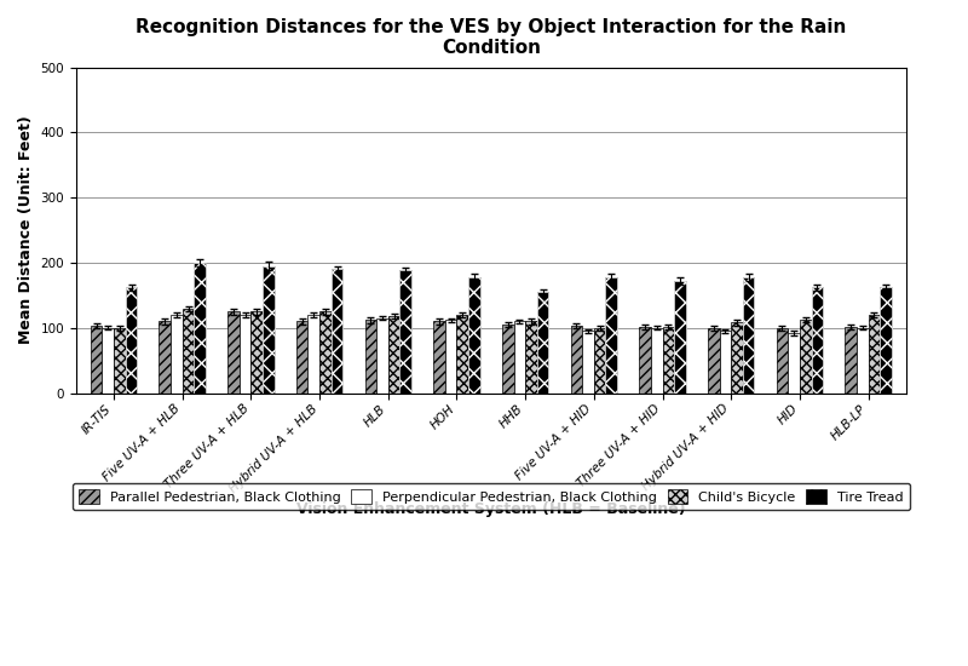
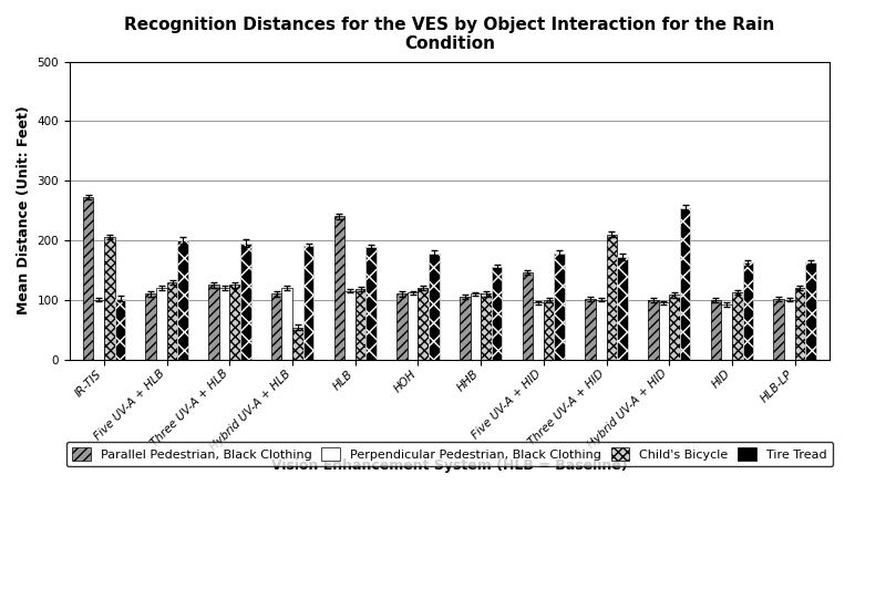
Parallel Pedestrian, Black Clothing/IR-TIS: 103 -> 272
Child's Bicycle/IR-TIS: 100 -> 206
Tire Tread/IR-TIS: 162 -> 102
Child's Bicycle/Hybrid UV-A + HLB: 125 -> 54
Parallel Pedestrian, Black Clothing/HLB: 112 -> 240
Parallel Pedestrian, Black Clothing/Five UV-A + HID: 103 -> 146
Child's Bicycle/Three UV-A + HID: 102 -> 210
Tire Tread/Hybrid UV-A + HID: 178 -> 254
